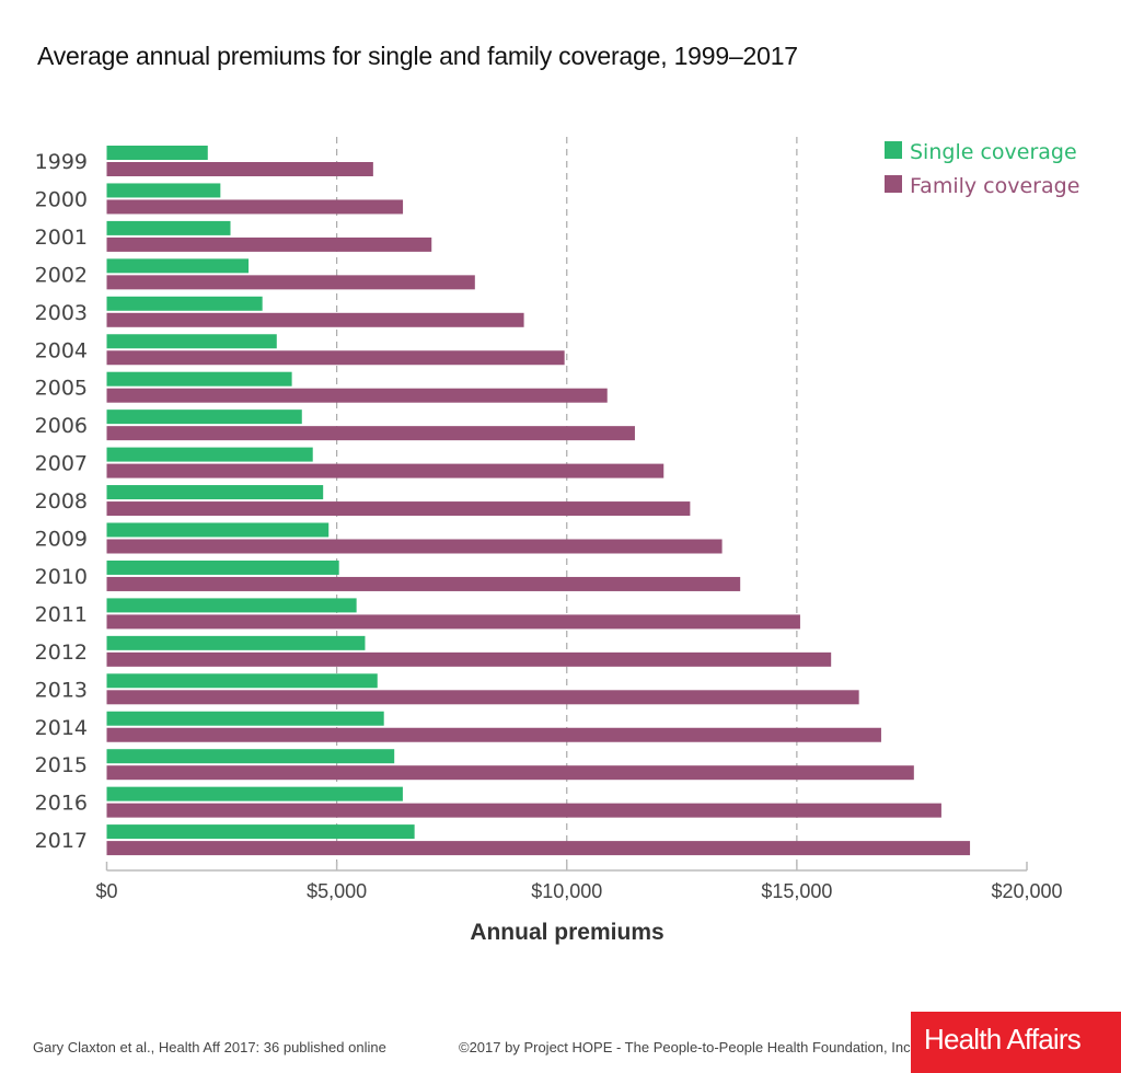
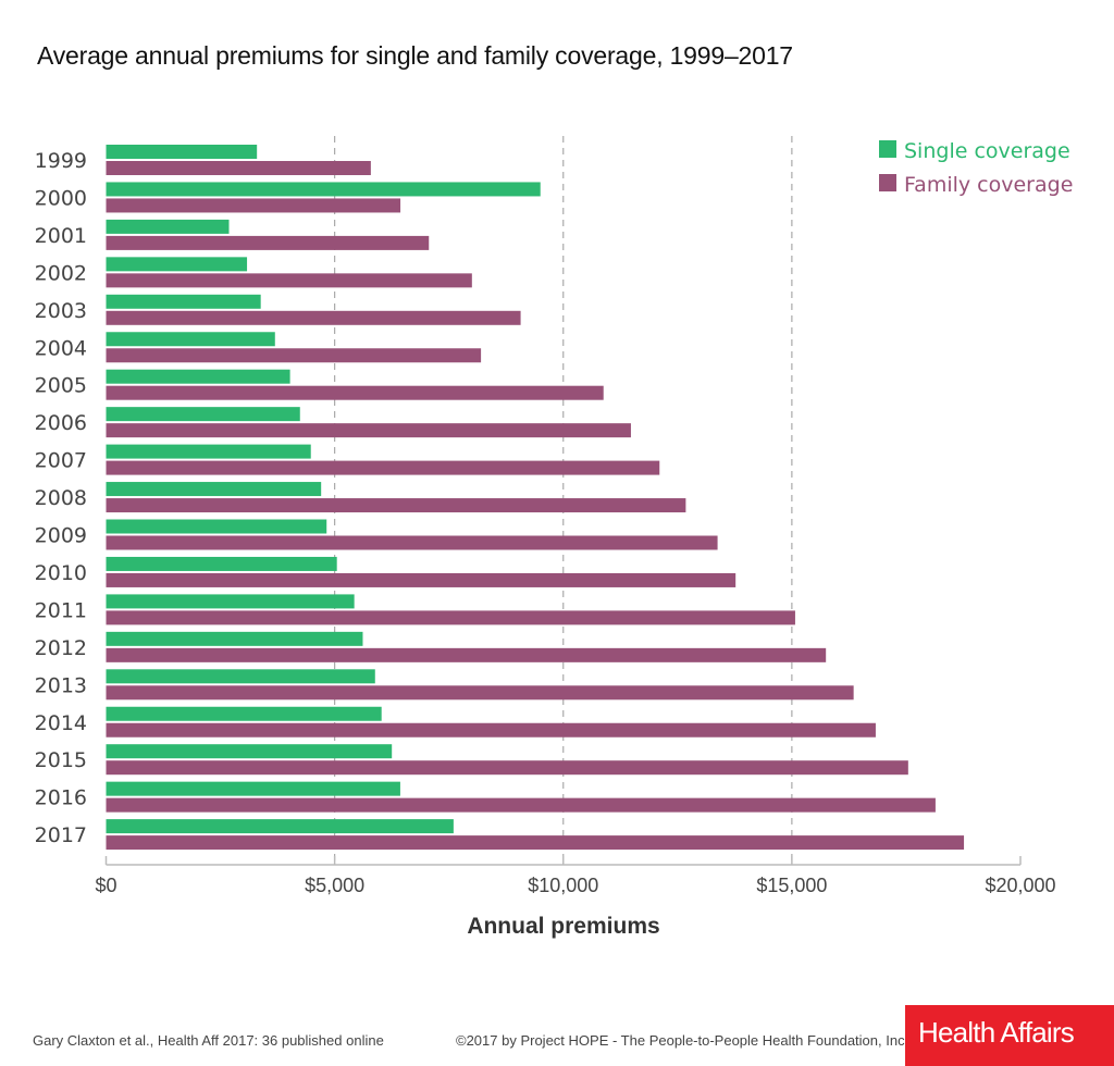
Single coverage/1999: $2200 -> $3300
Single coverage/2000: $2500 -> $9500
Family coverage/2004: $10000 -> $8200
Single coverage/2017: $6700 -> $7600
